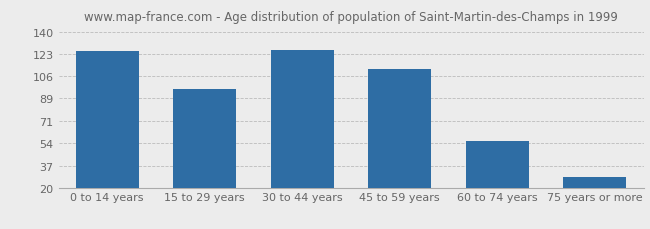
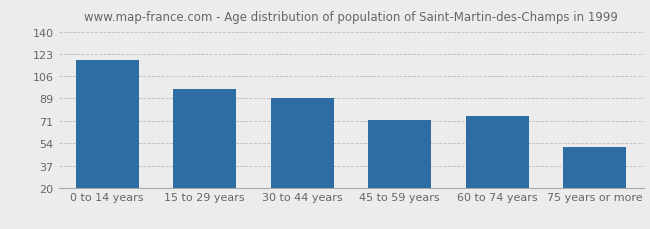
0 to 14 years: 125 -> 118
30 to 44 years: 126 -> 89
45 to 59 years: 111 -> 72
60 to 74 years: 56 -> 75
75 years or more: 28 -> 51
